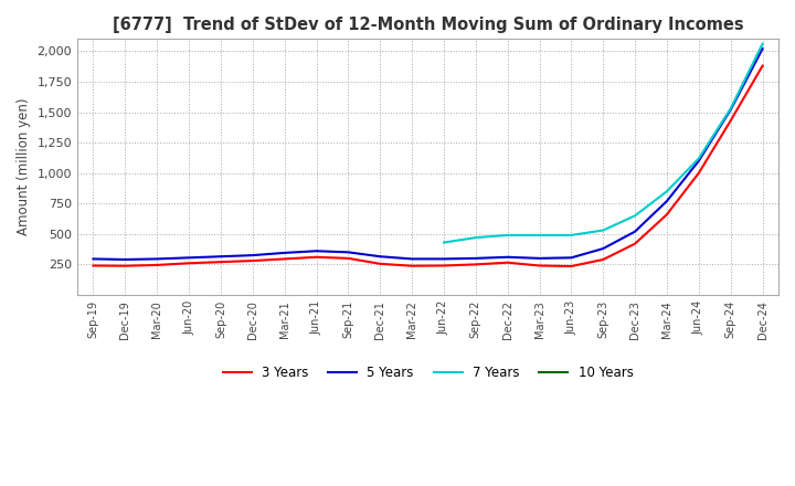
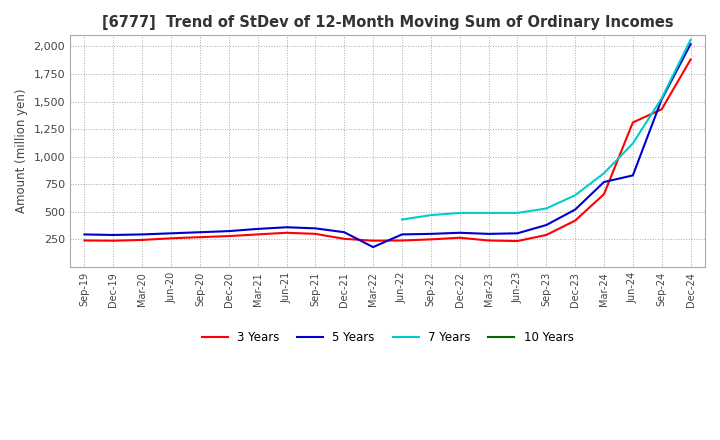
5 Years/Mar-22: 300 -> 180
3 Years/Jun-24: 1,000 -> 1,310
5 Years/Jun-24: 1,100 -> 830
